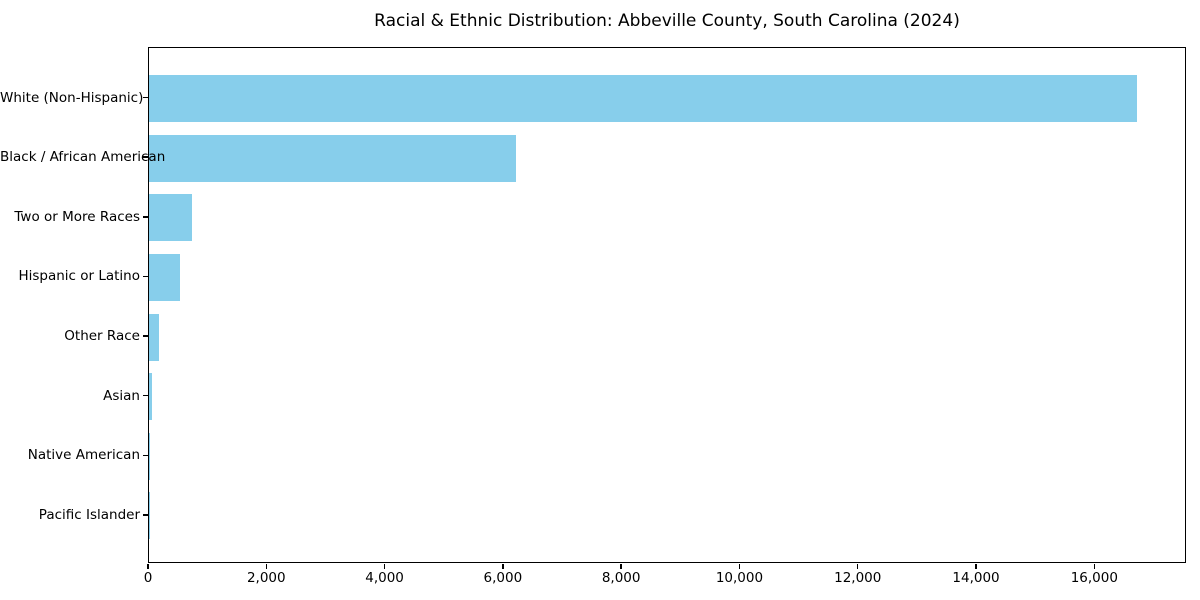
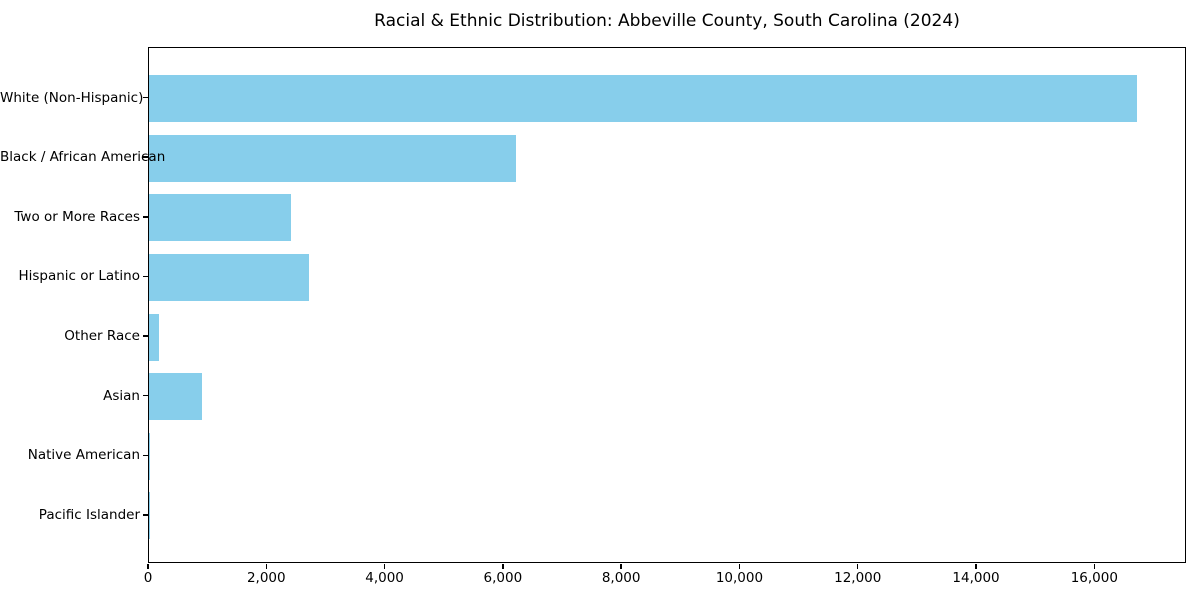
Two or More Races: 700 -> 2400
Hispanic or Latino: 500 -> 2700
Asian: 100 -> 900
